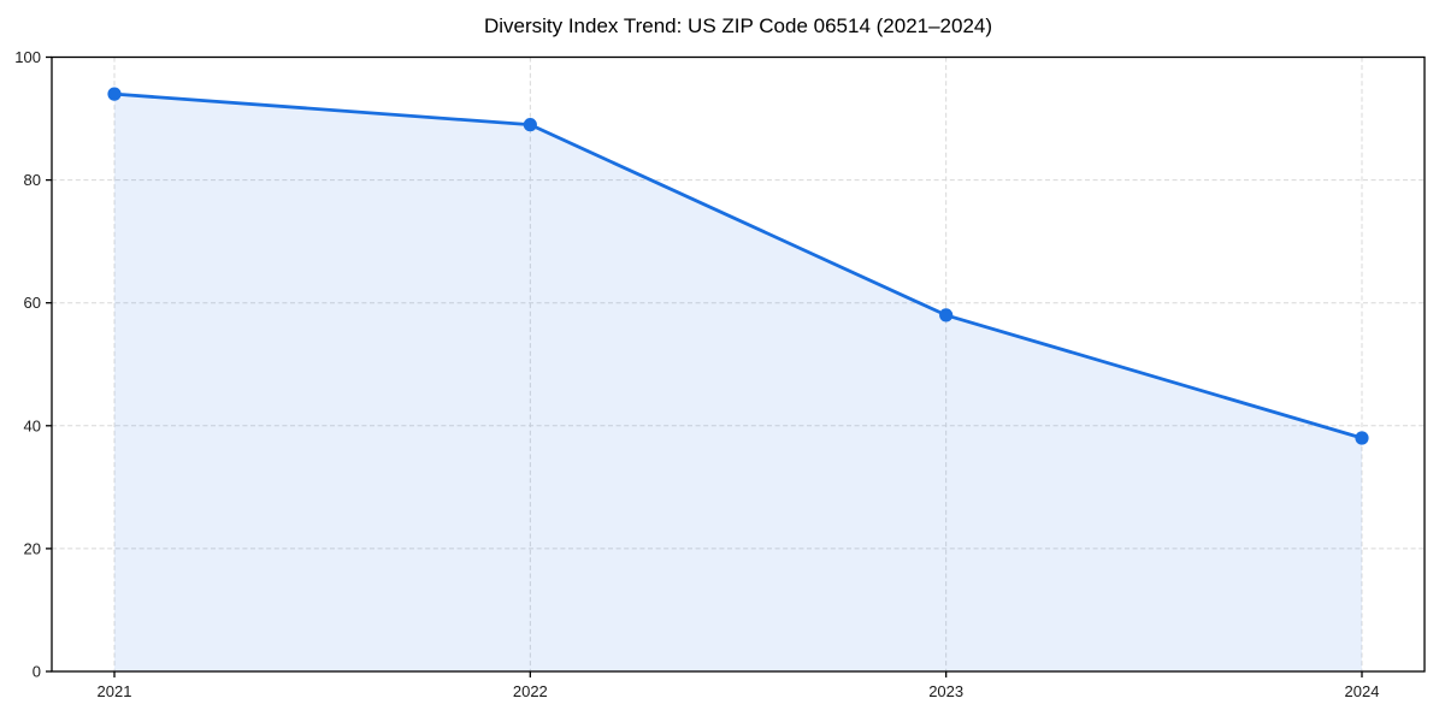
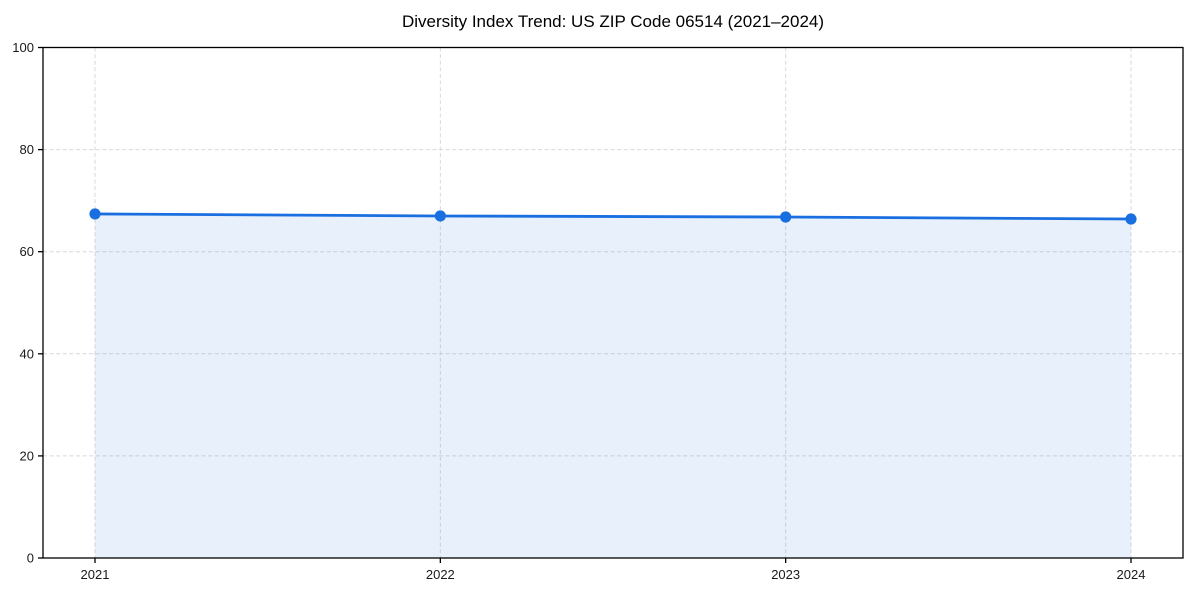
2021: 94 -> 67
2022: 89 -> 67
2023: 58 -> 67
2024: 38 -> 66
